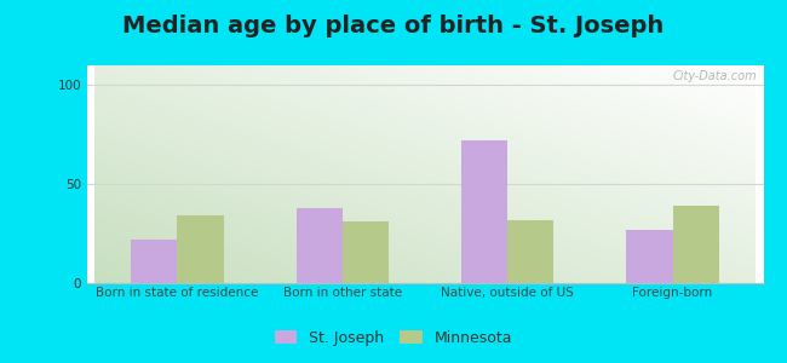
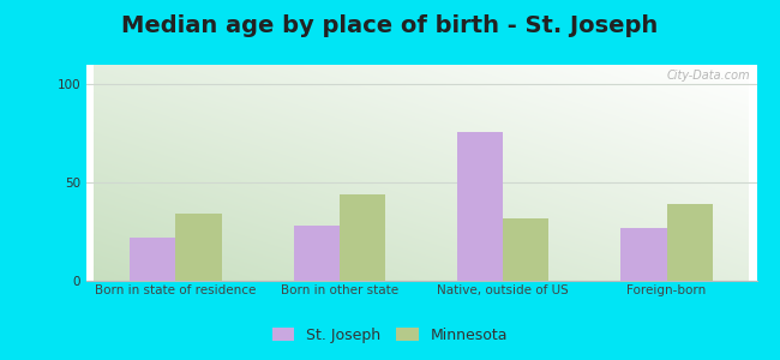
St. Joseph/Born in other state: 38 -> 28
Minnesota/Born in other state: 31 -> 44
St. Joseph/Native, outside of US: 72 -> 76
